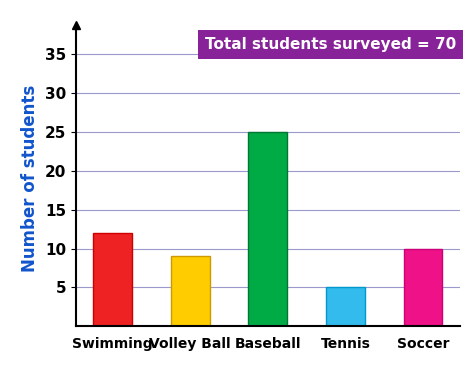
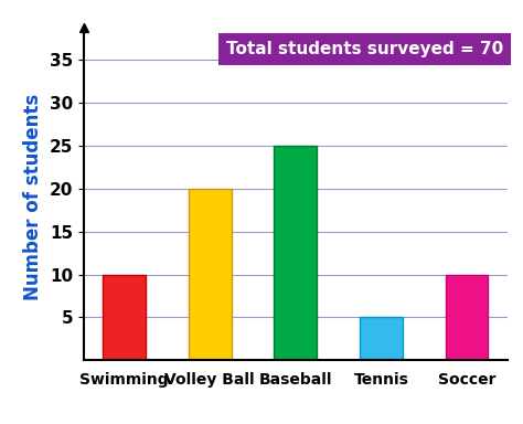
Swimming: 12 -> 10
Volley Ball: 9 -> 20
